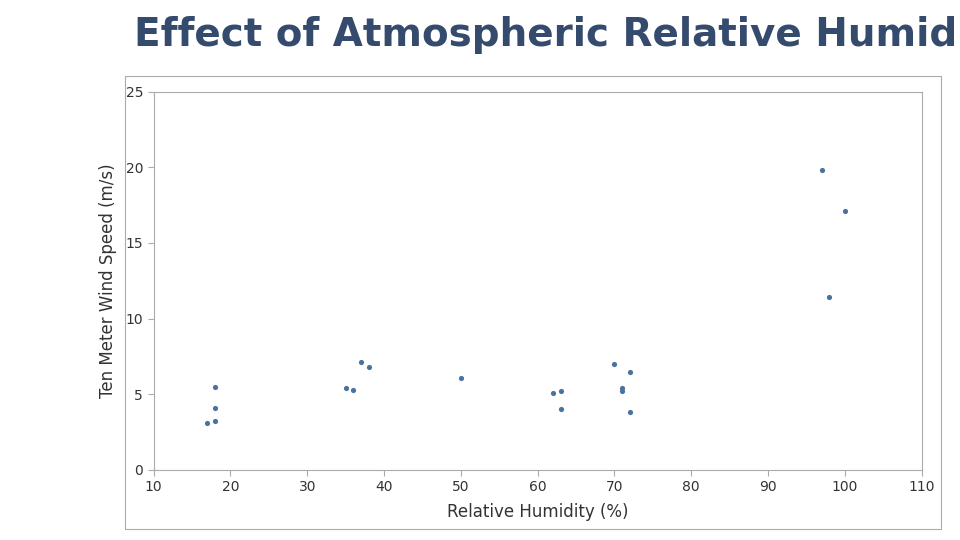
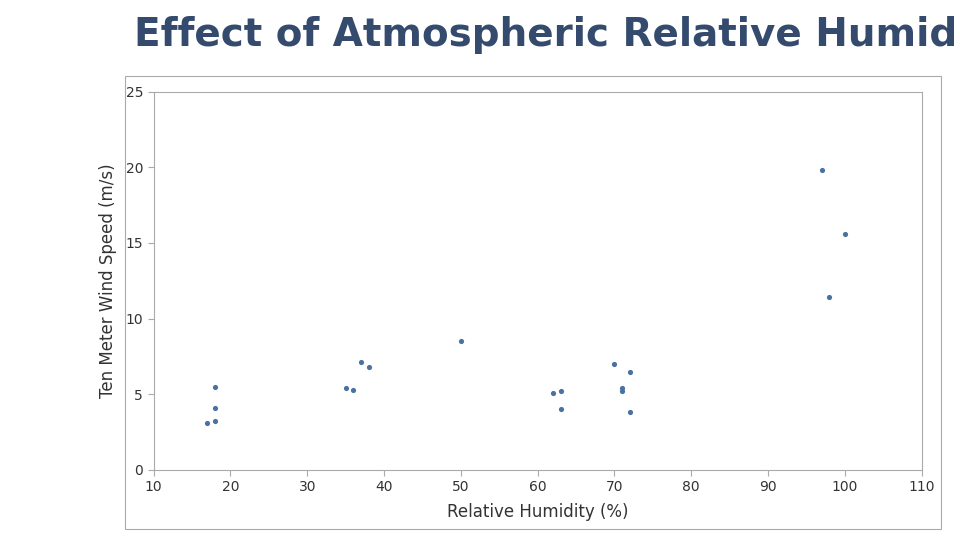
50: 6.1 -> 8.5
100: 17.1 -> 15.6
